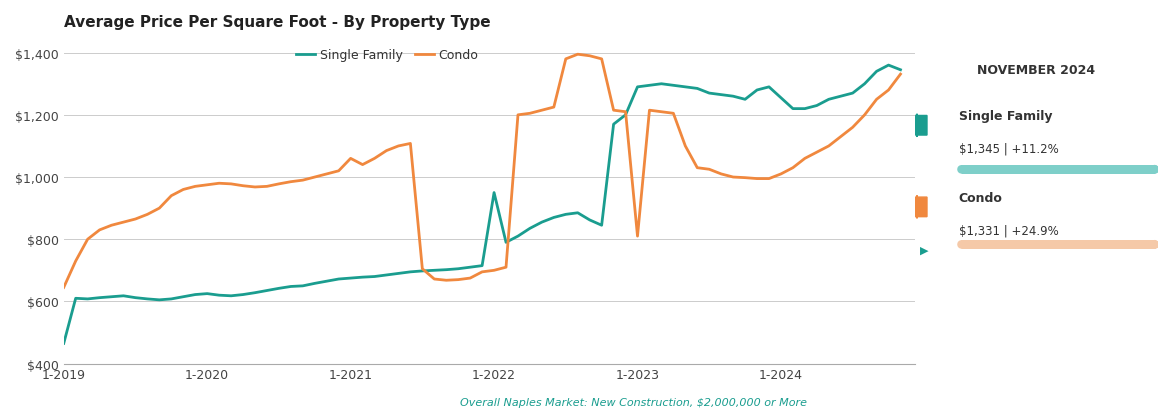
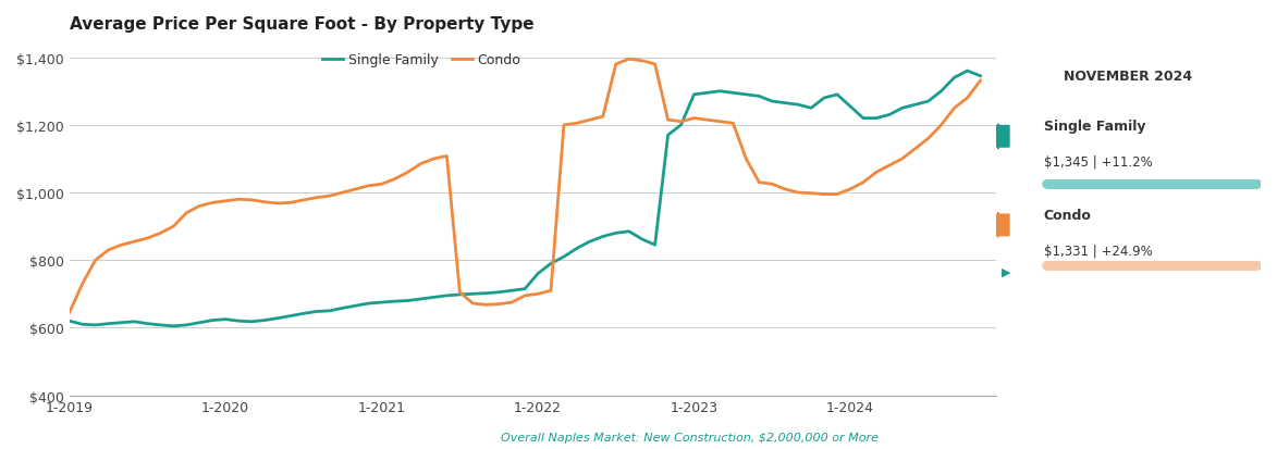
Single Family/1-2019: $465 -> $620
Condo/1-2021: $1,060 -> $1,025
Single Family/1-2022: $950 -> $760
Condo/1-2023: $810 -> $1,220
